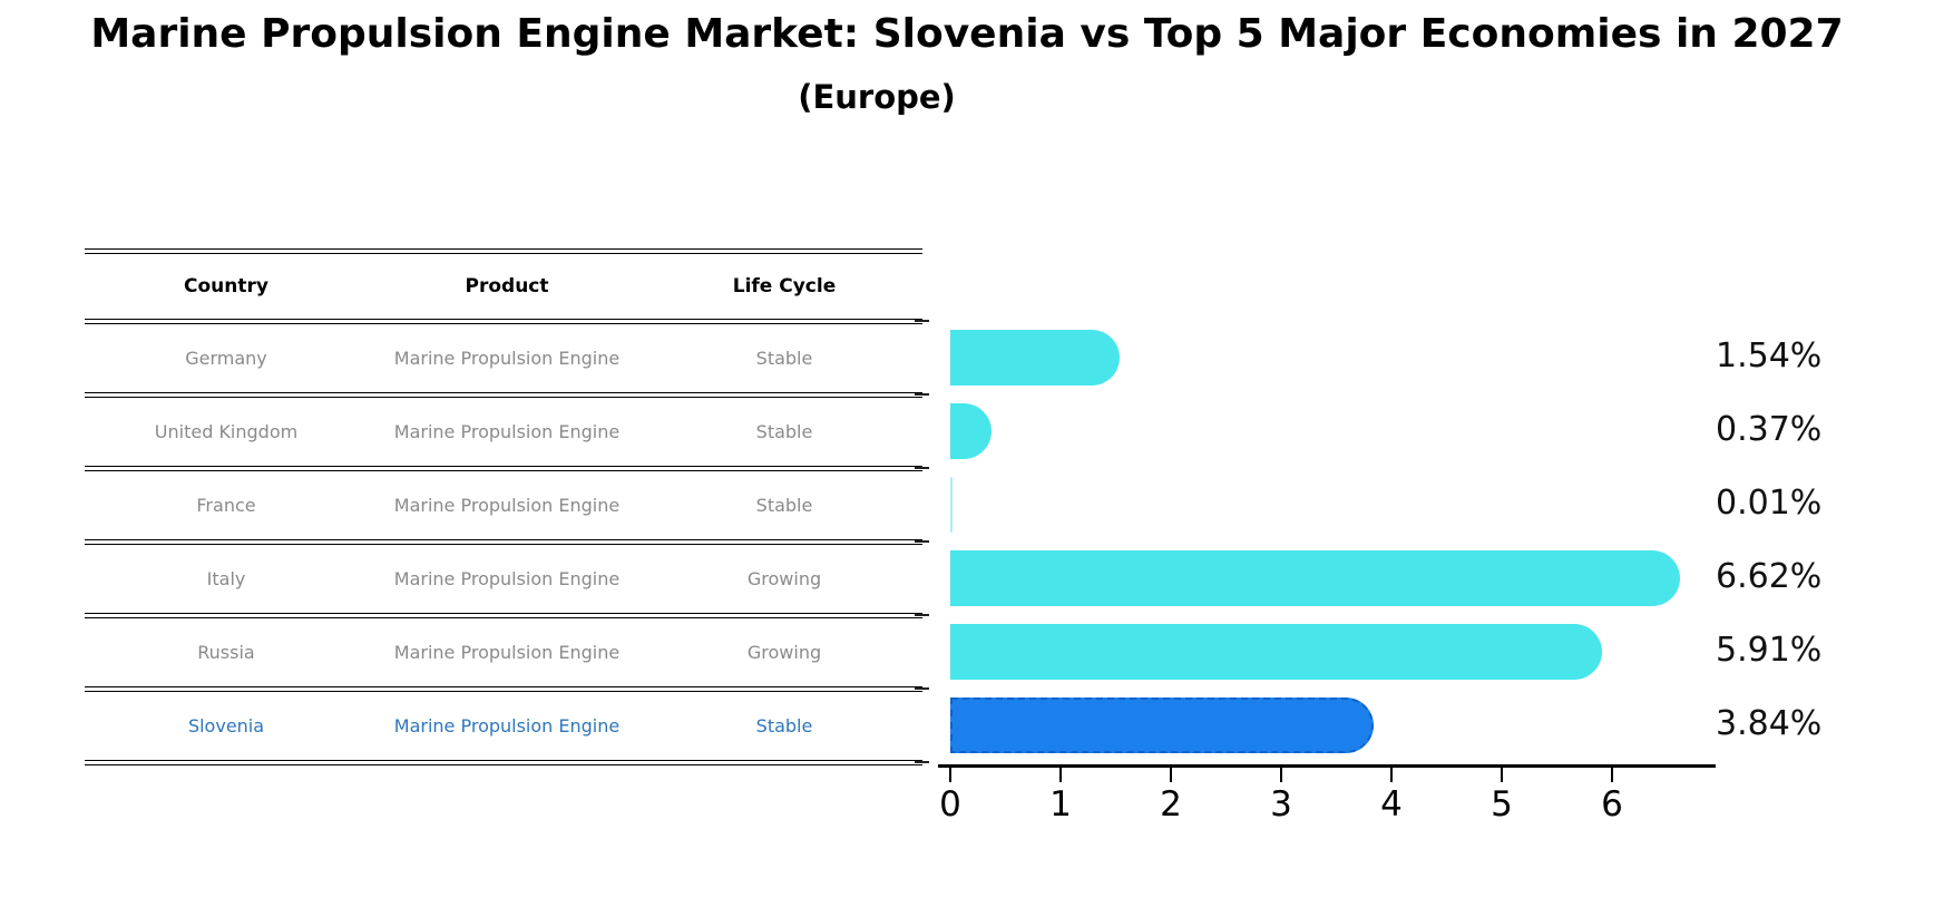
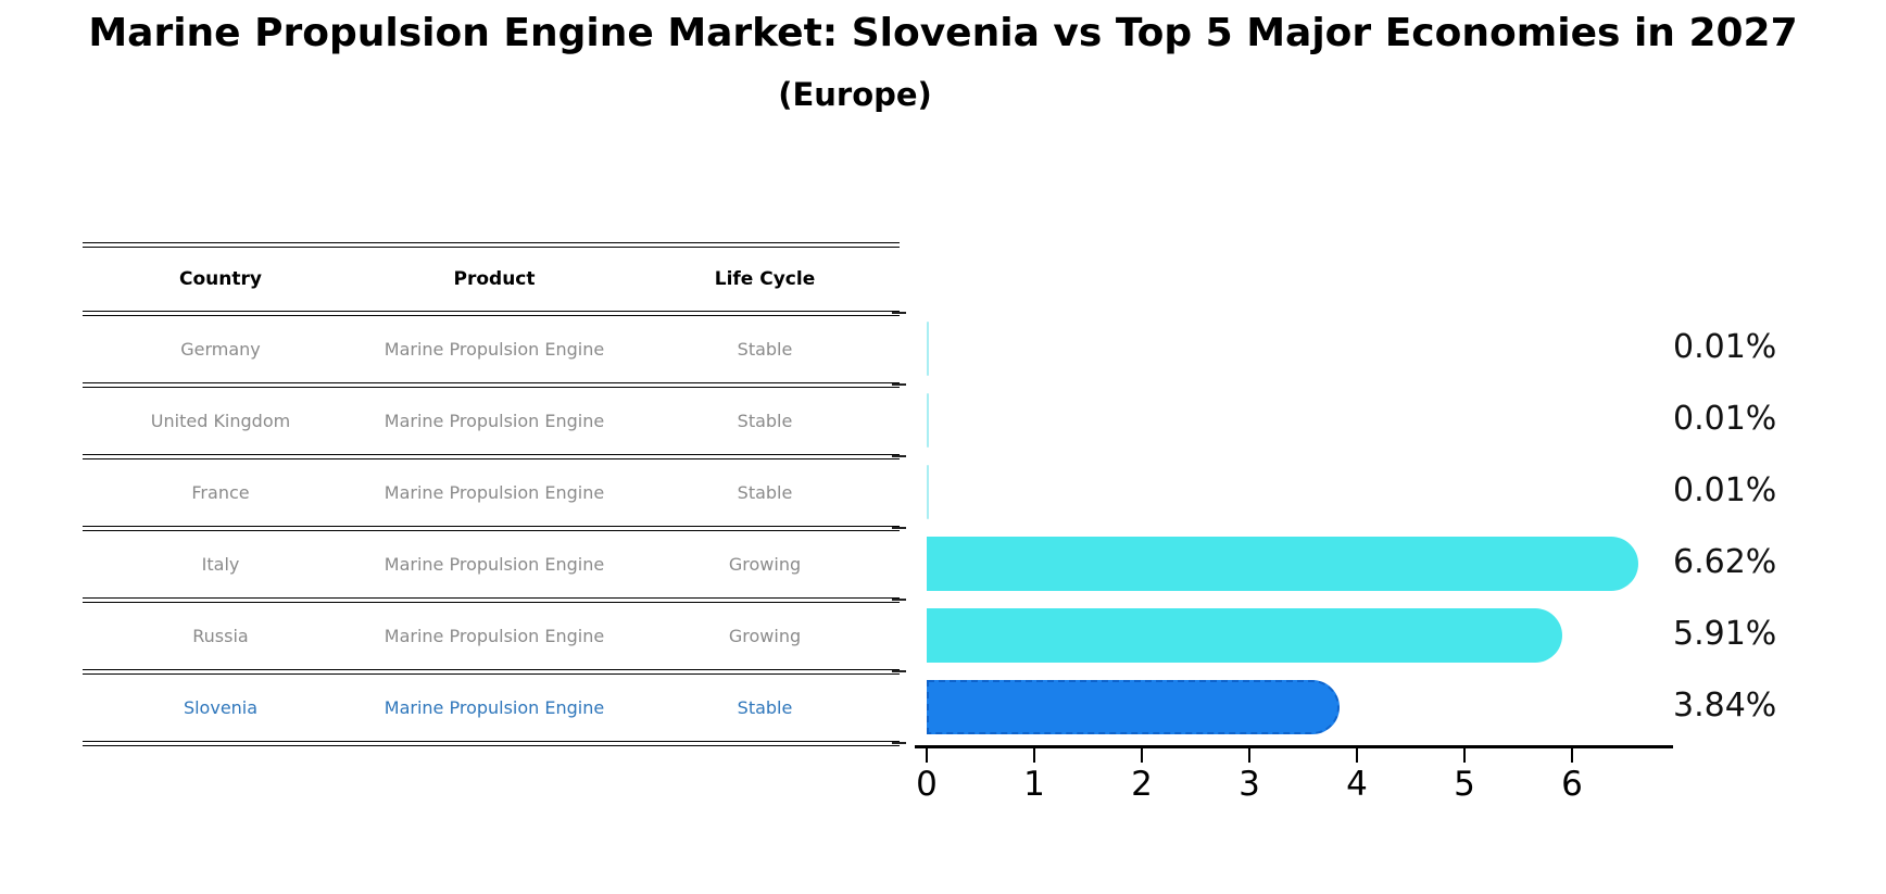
Germany: 1.54% -> 0.01%
United Kingdom: 0.37% -> 0.01%
